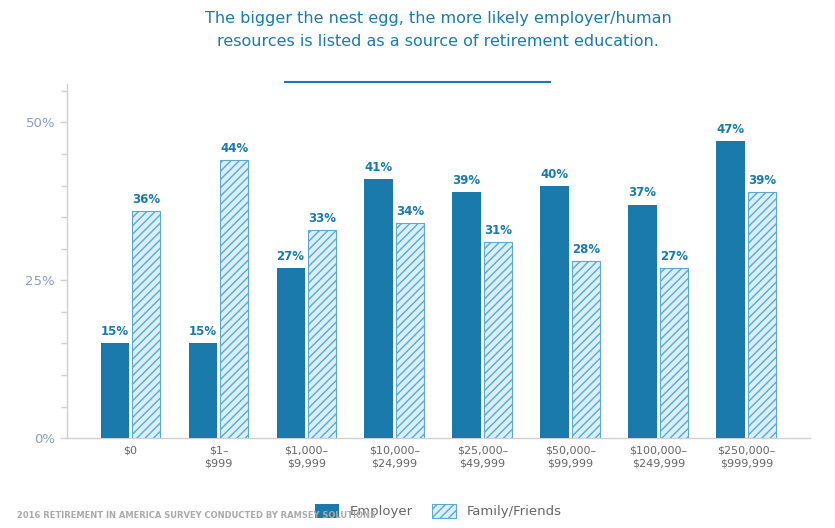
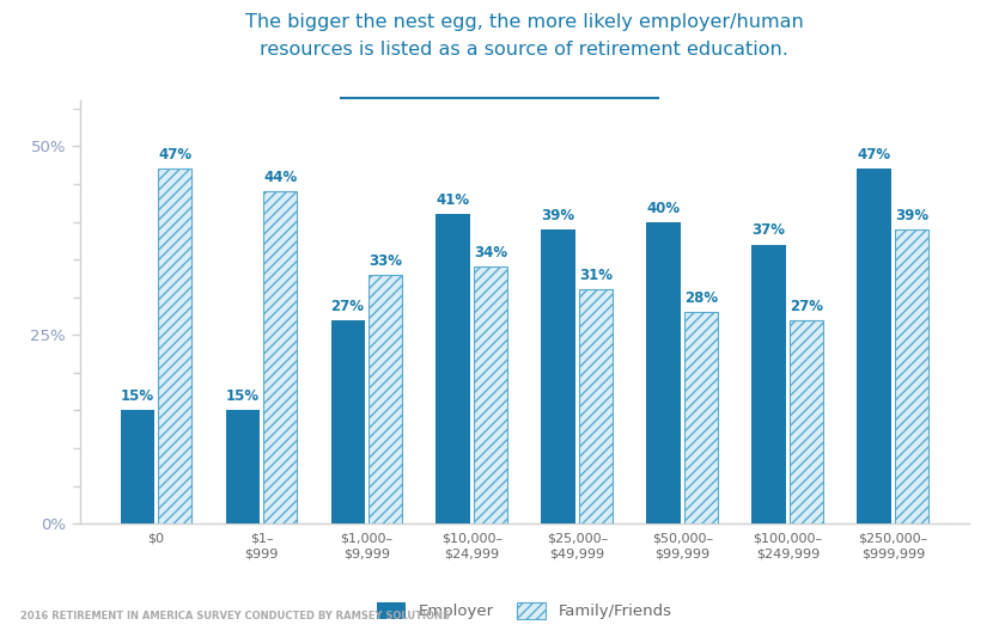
Family/Friends/$0: 36% -> 47%
